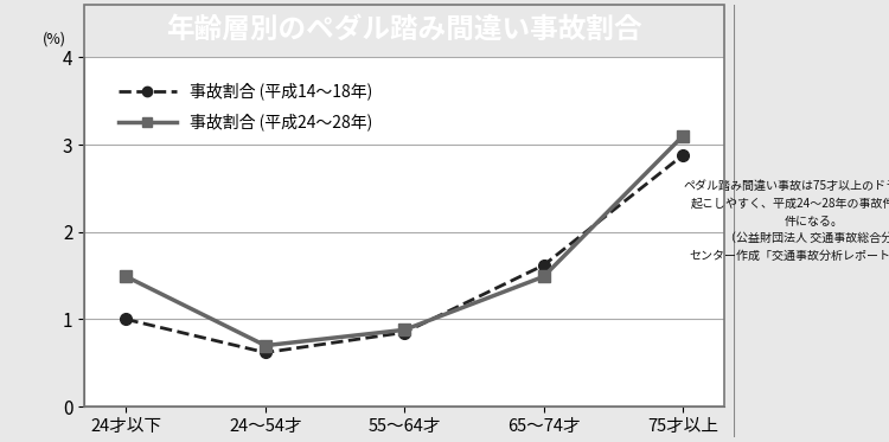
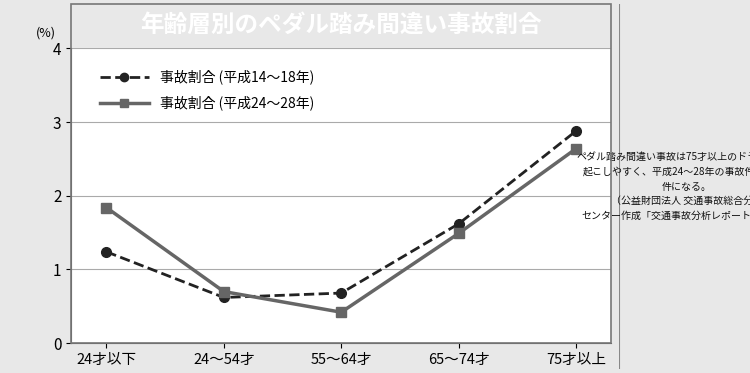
事故割合 (平成14〜18年)/24才以下: 1.00 -> 1.24
事故割合 (平成24〜28年)/24才以下: 1.49 -> 1.84
事故割合 (平成14〜18年)/55〜64才: 0.85 -> 0.68
事故割合 (平成24〜28年)/55〜64才: 0.88 -> 0.42
事故割合 (平成24〜28年)/75才以上: 3.10 -> 2.64
